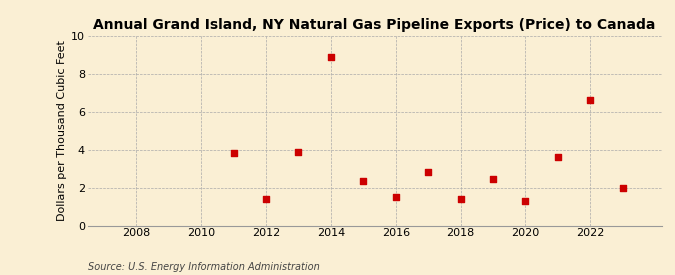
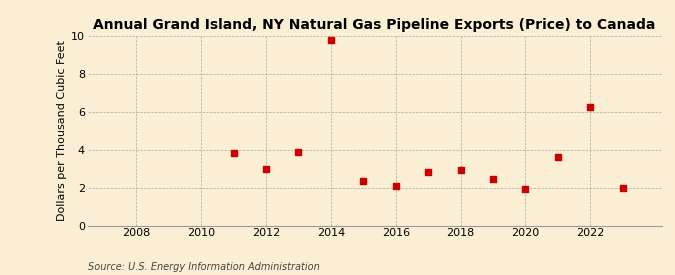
2012: 1.4 -> 3.0
2014: 8.9 -> 9.8
2016: 1.5 -> 2.1
2018: 1.4 -> 3.0
2020: 1.3 -> 1.9
2022: 6.6 -> 6.2
